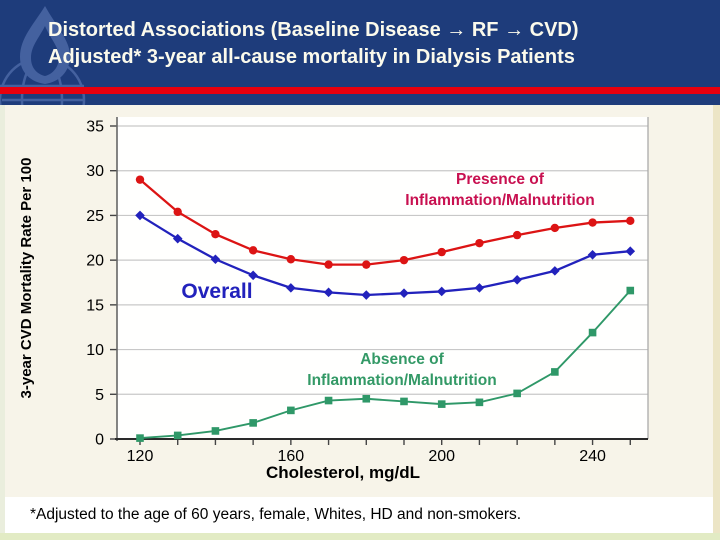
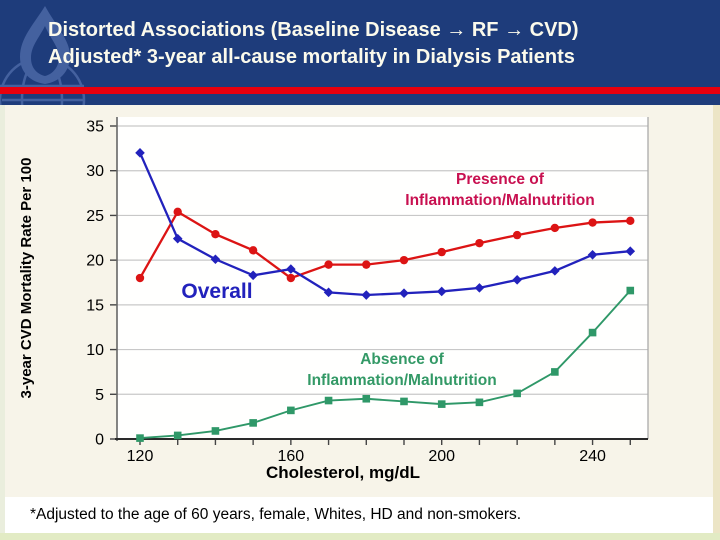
Presence of Inflammation/Malnutrition/120: 29 -> 18
Overall/120: 25 -> 32
Presence of Inflammation/Malnutrition/160: 20 -> 18
Overall/160: 17 -> 19
